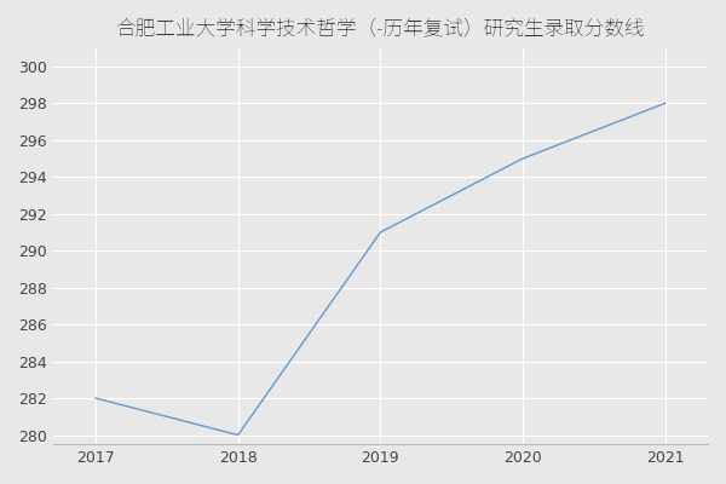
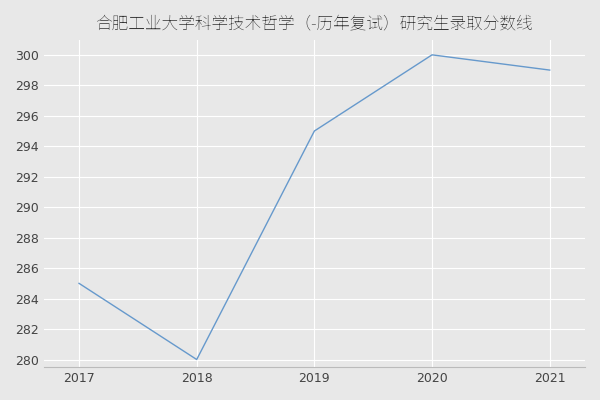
2017: 282 -> 285
2019: 291 -> 295
2020: 295 -> 300
2021: 298 -> 299
